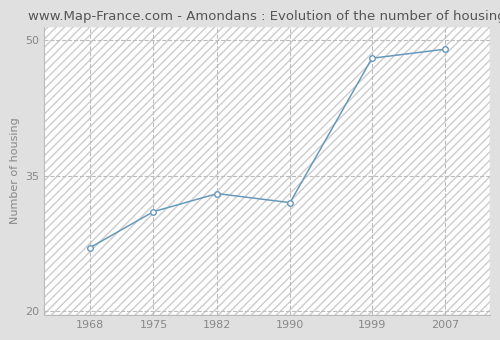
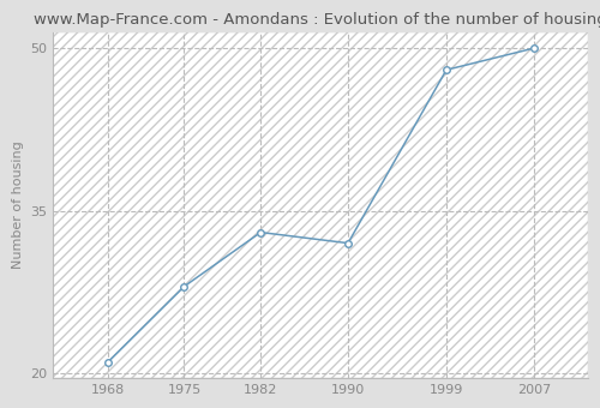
1968: 27 -> 21
1975: 31 -> 28
2007: 49 -> 50
